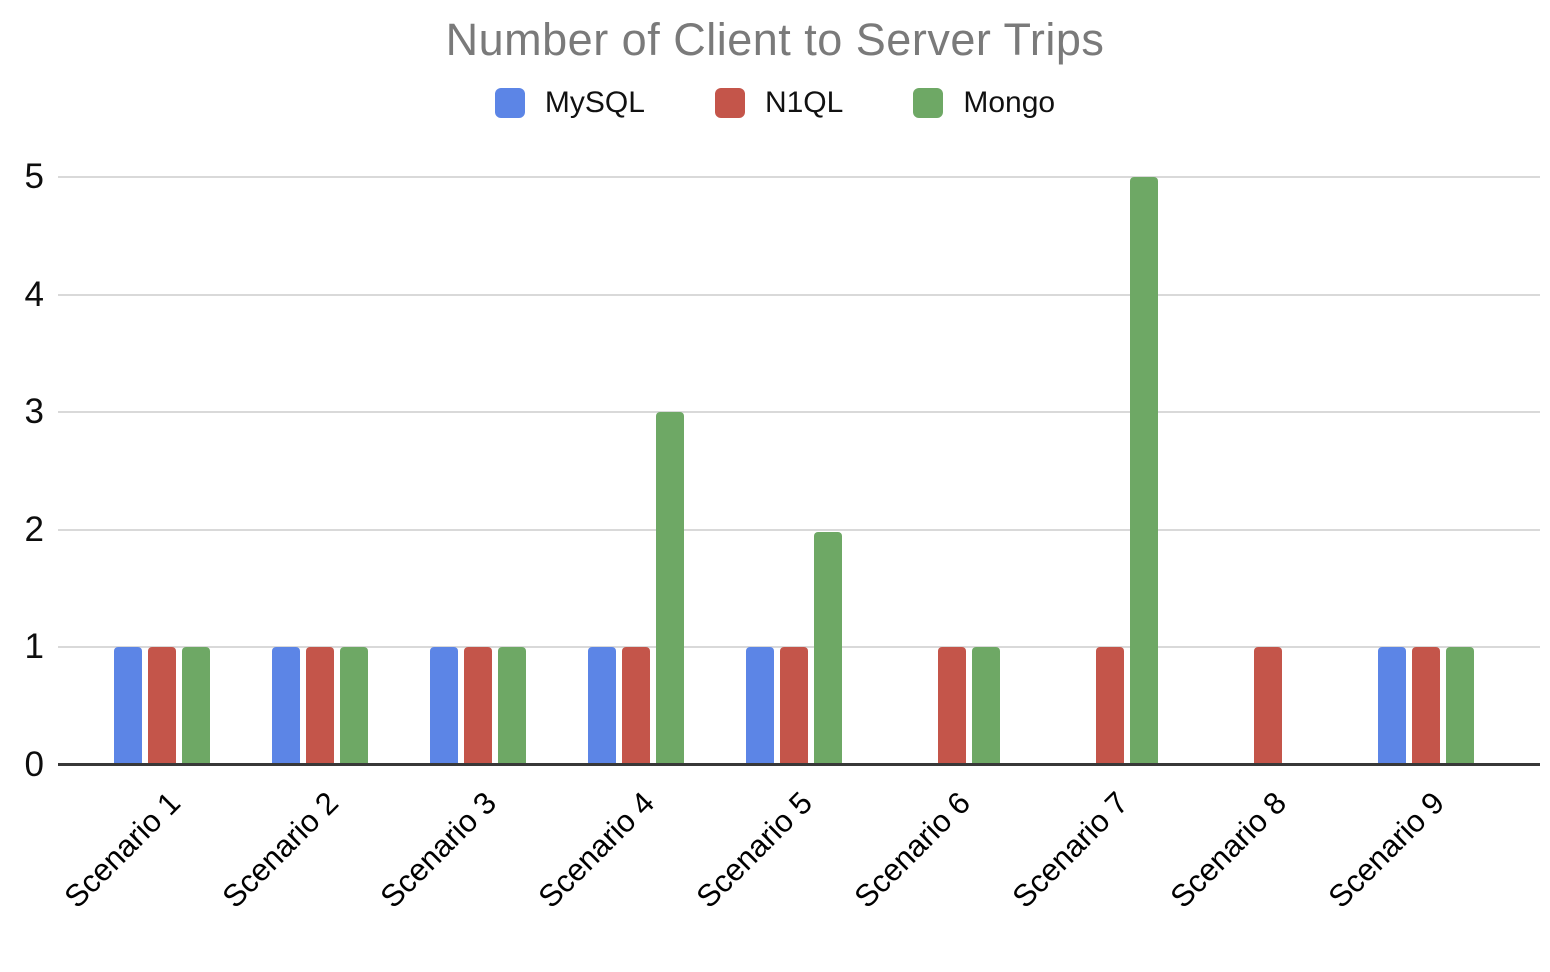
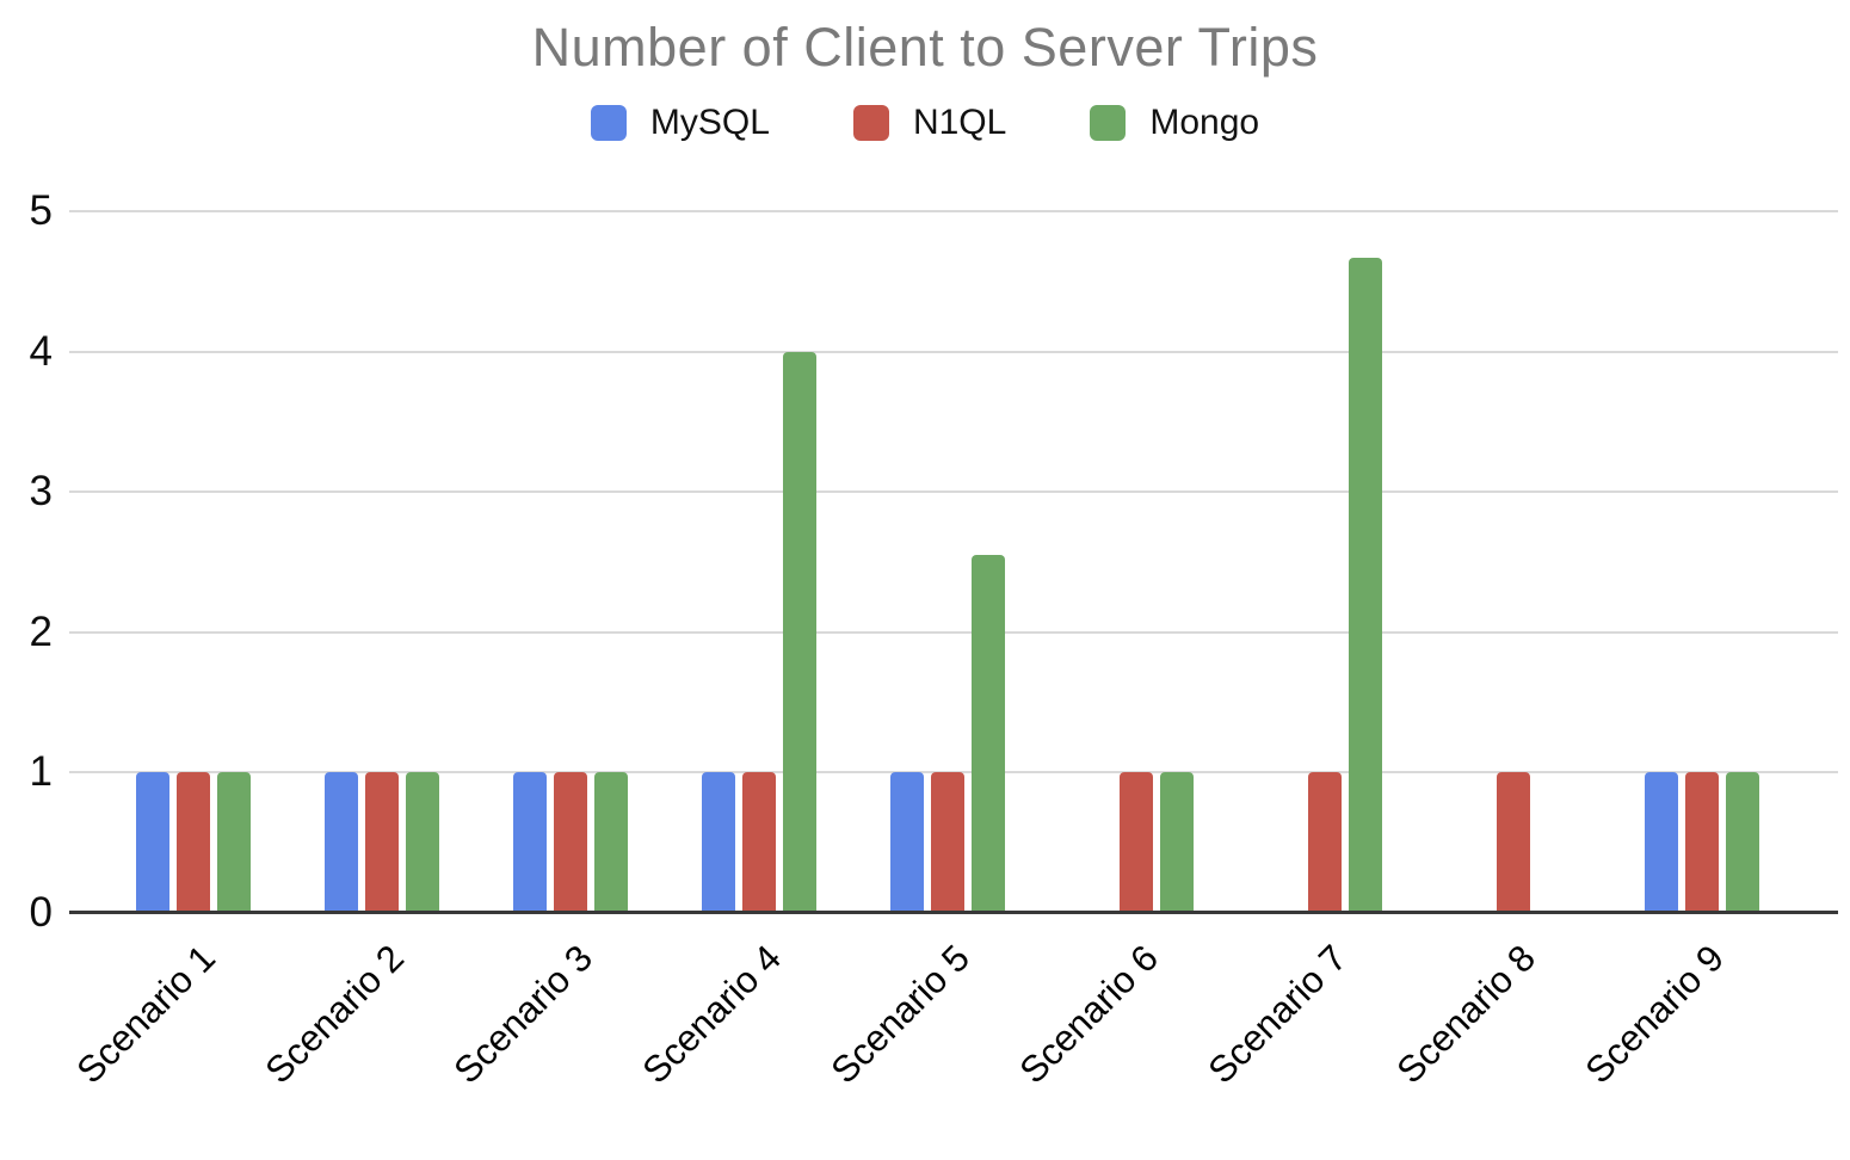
Mongo/Scenario 4: 3.00 -> 4.00
Mongo/Scenario 5: 1.98 -> 2.55
Mongo/Scenario 7: 5.00 -> 4.67
